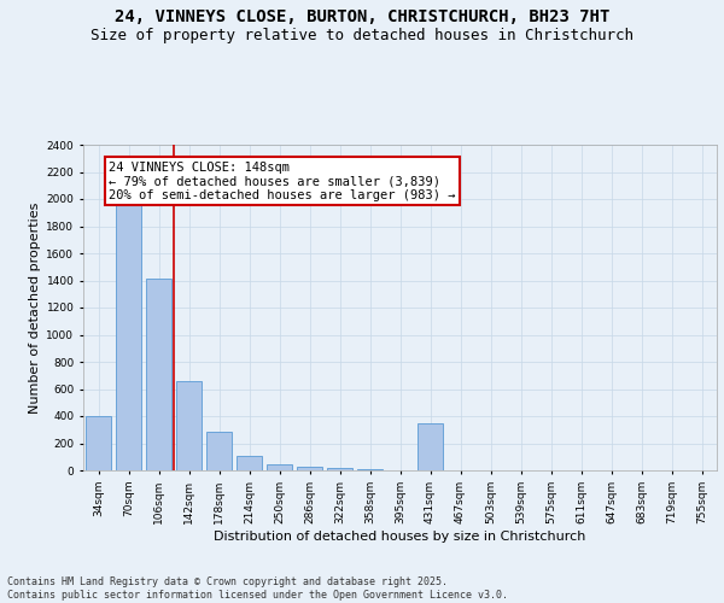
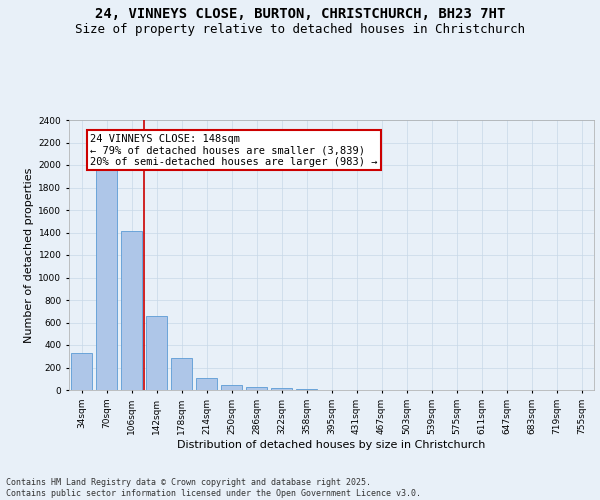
34sqm: 400 -> 320
431sqm: 350 -> 0
